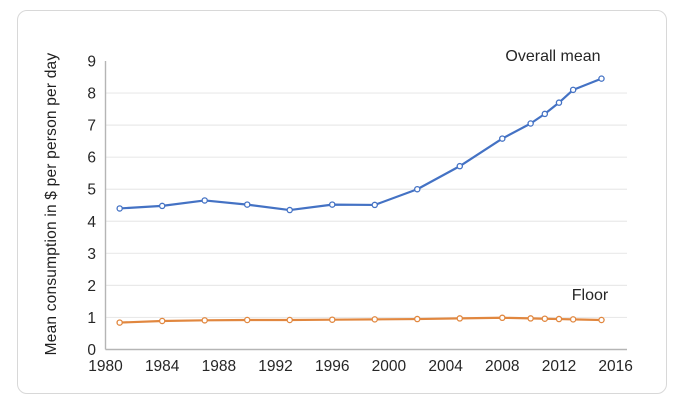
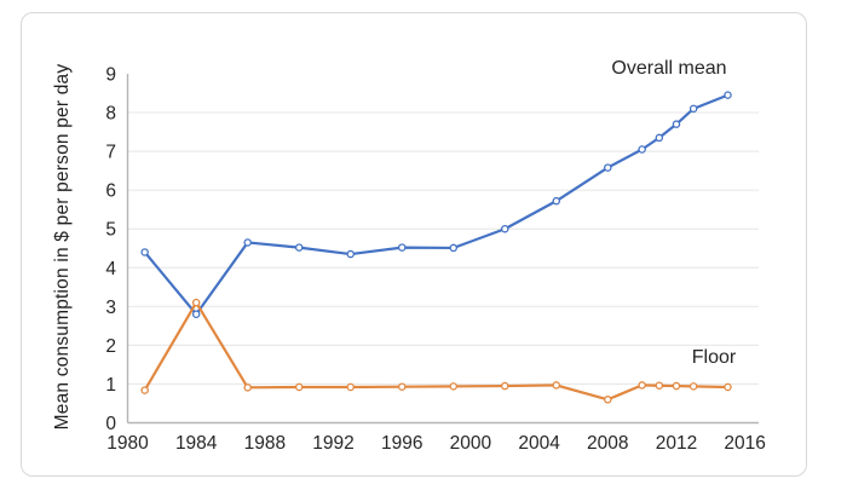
Overall mean/1984: 4.5 -> 2.8
Floor/1984: 0.9 -> 3.1
Floor/2008: 1.0 -> 0.6
